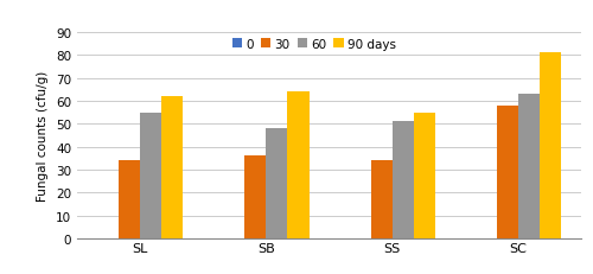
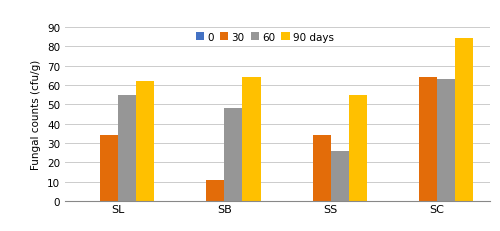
30/SB: 36 -> 11
60/SS: 51 -> 26
30/SC: 58 -> 64
90 days/SC: 81 -> 84
